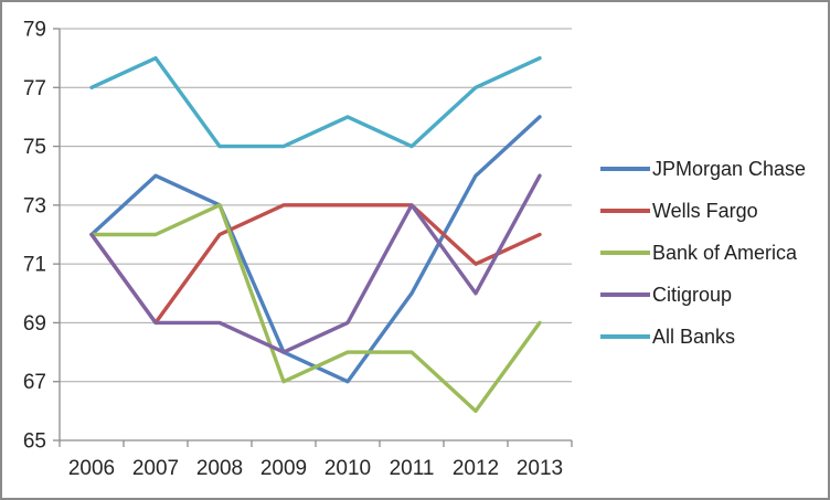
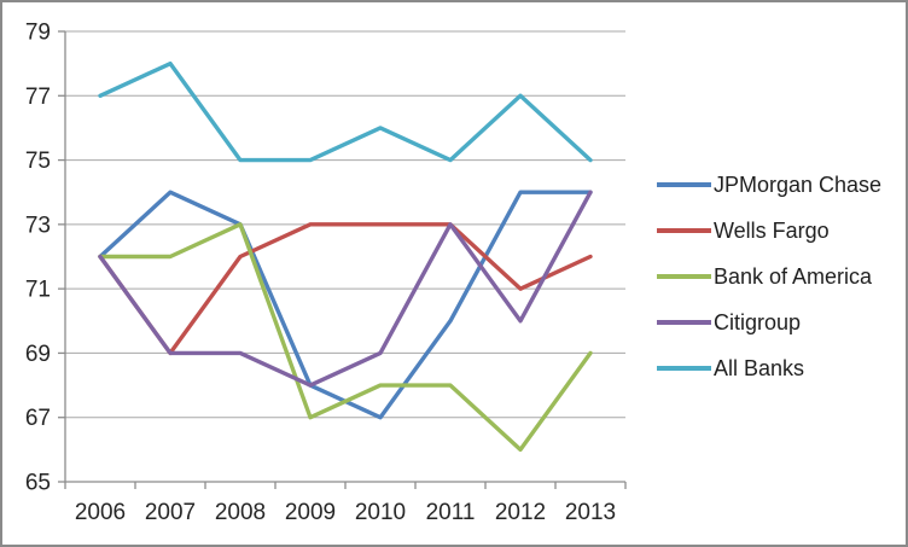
JPMorgan Chase/2013: 76 -> 74
All Banks/2013: 78 -> 75
